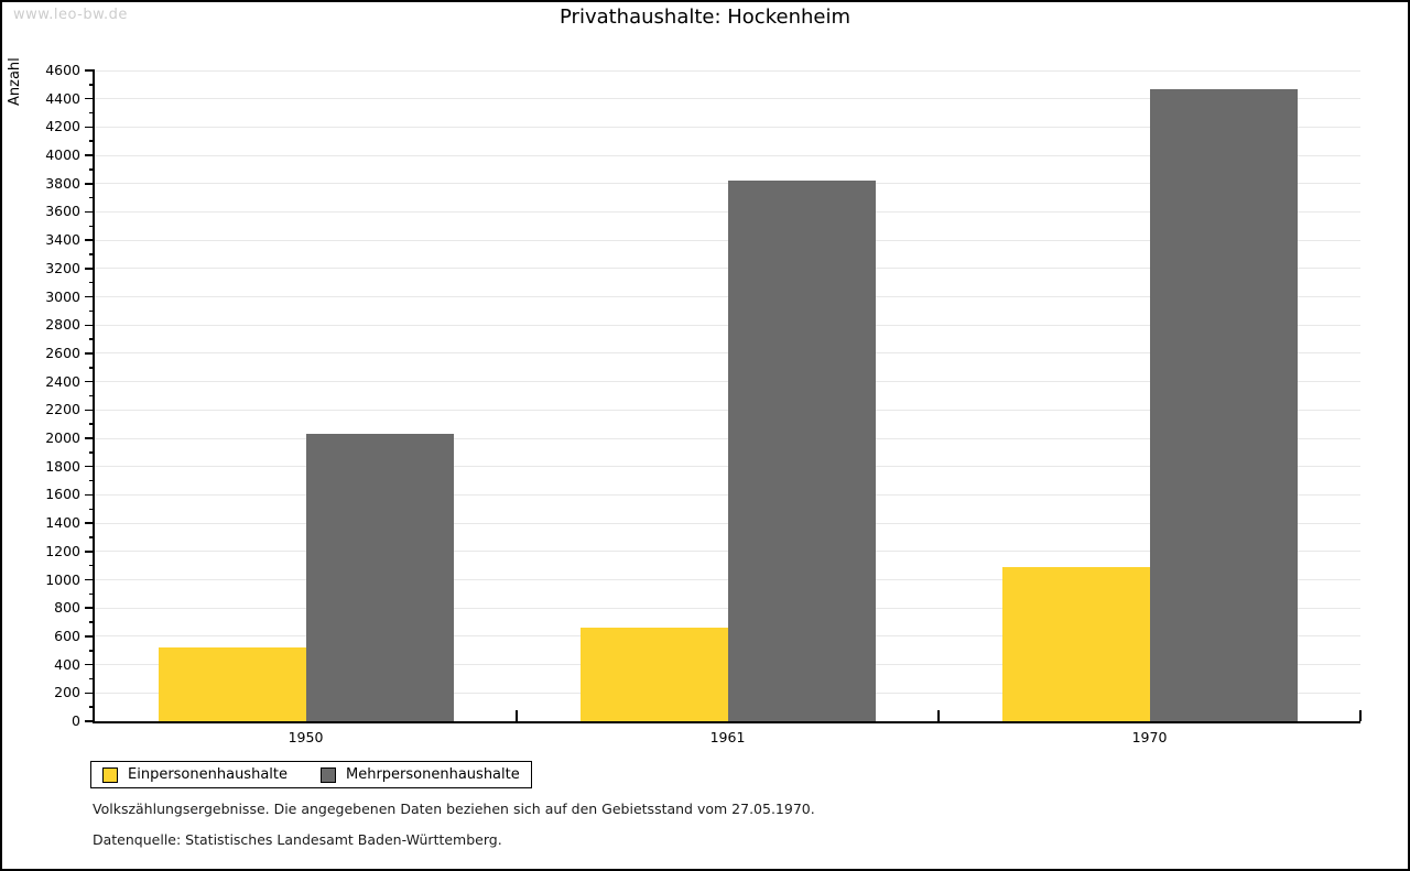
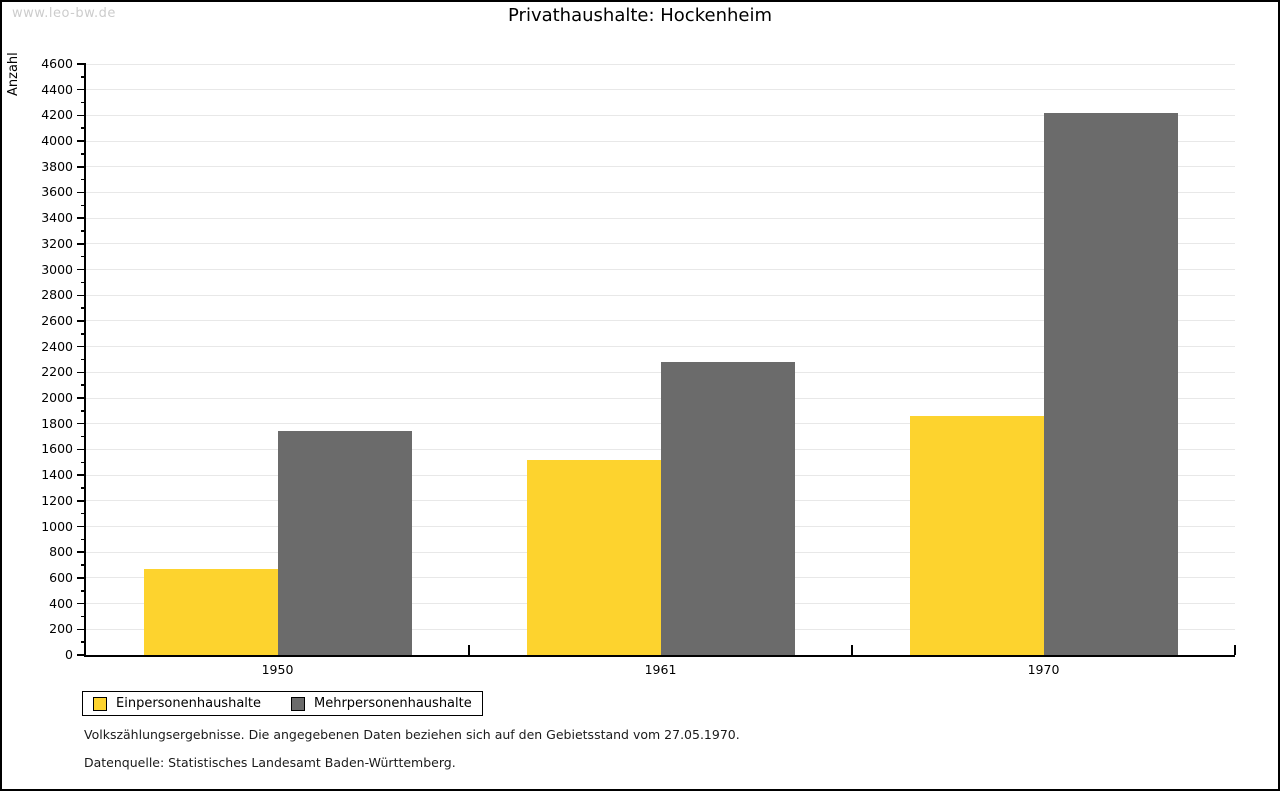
Einpersonenhaushalte/1950: 520 -> 670
Mehrpersonenhaushalte/1950: 2030 -> 1740
Einpersonenhaushalte/1961: 660 -> 1520
Mehrpersonenhaushalte/1961: 3820 -> 2280
Einpersonenhaushalte/1970: 1090 -> 1860
Mehrpersonenhaushalte/1970: 4470 -> 4220
